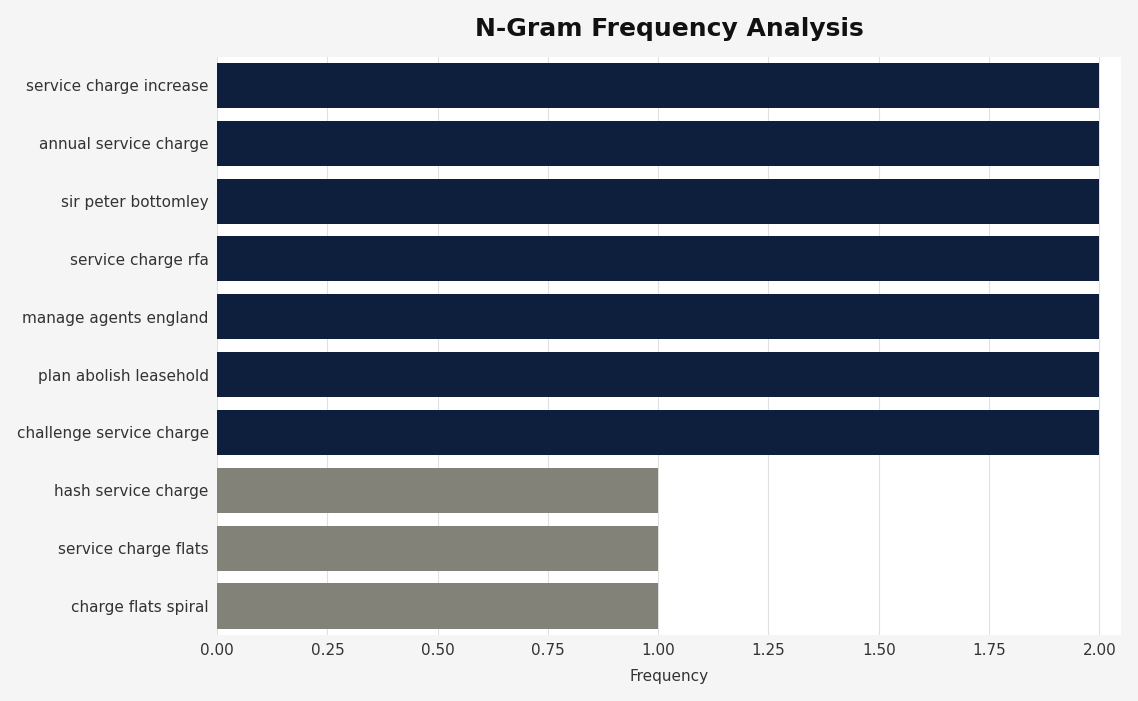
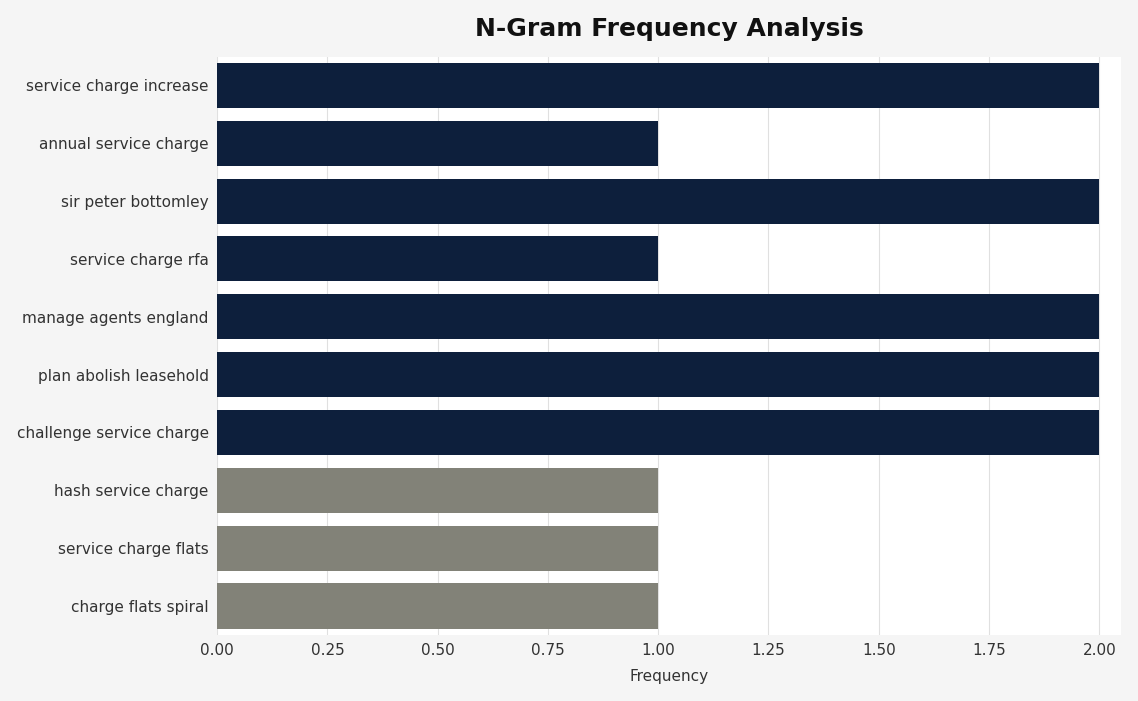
annual service charge: 2 -> 1
service charge rfa: 2 -> 1
